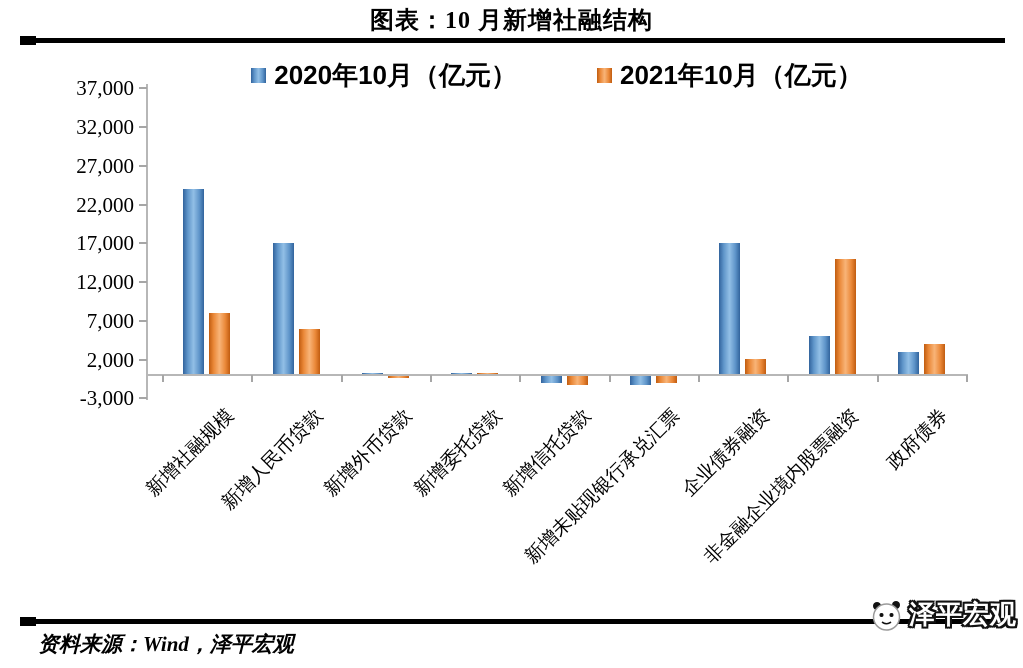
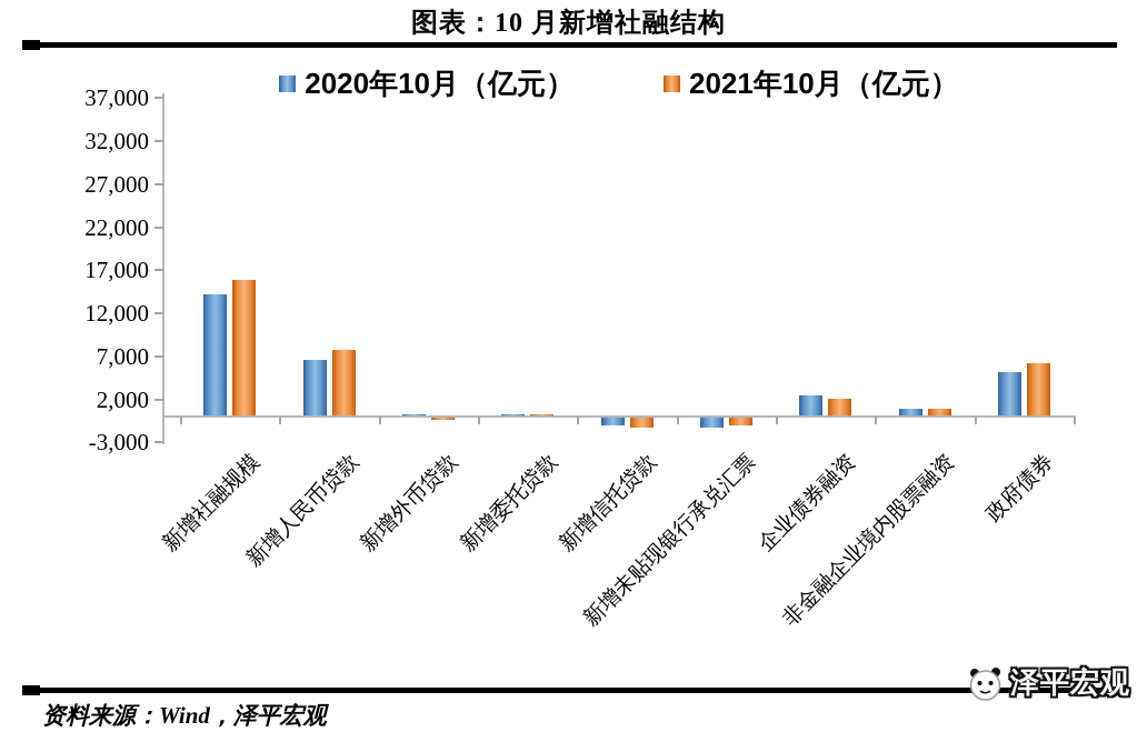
2020年10月（亿元）/新增社融规模: 24000 -> 14000
2021年10月（亿元）/新增社融规模: 8000 -> 16000
2020年10月（亿元）/新增人民币贷款: 17000 -> 7000
2021年10月（亿元）/新增人民币贷款: 6000 -> 8000
2020年10月（亿元）/企业债券融资: 17000 -> 2000
2020年10月（亿元）/非金融企业境内股票融资: 5000 -> 1000
2021年10月（亿元）/非金融企业境内股票融资: 15000 -> 1000
2020年10月（亿元）/政府债券: 3000 -> 5000
2021年10月（亿元）/政府债券: 4000 -> 6000
